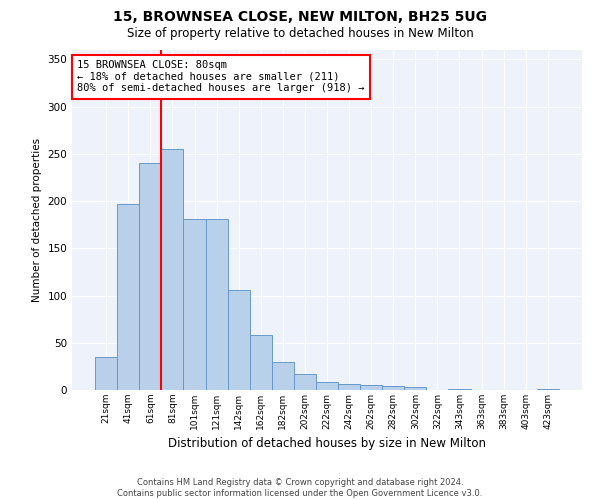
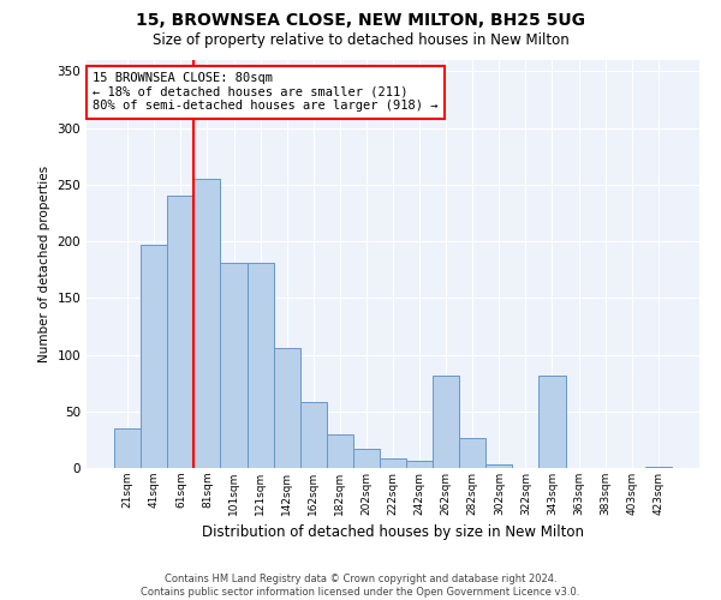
262sqm: 5 -> 82
282sqm: 4 -> 26
343sqm: 1 -> 82
